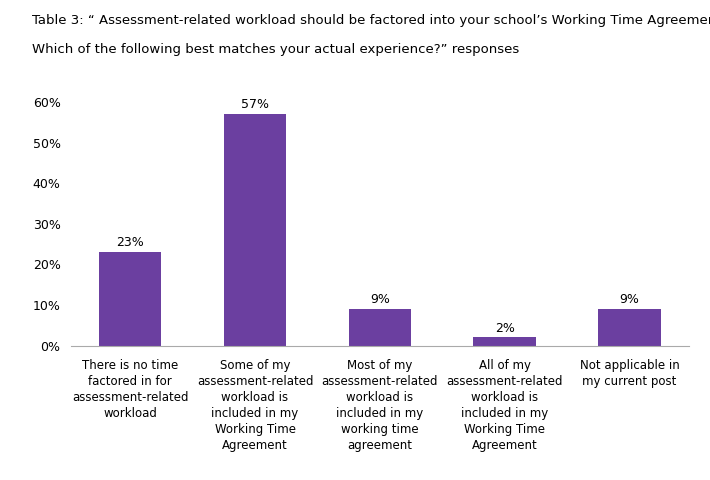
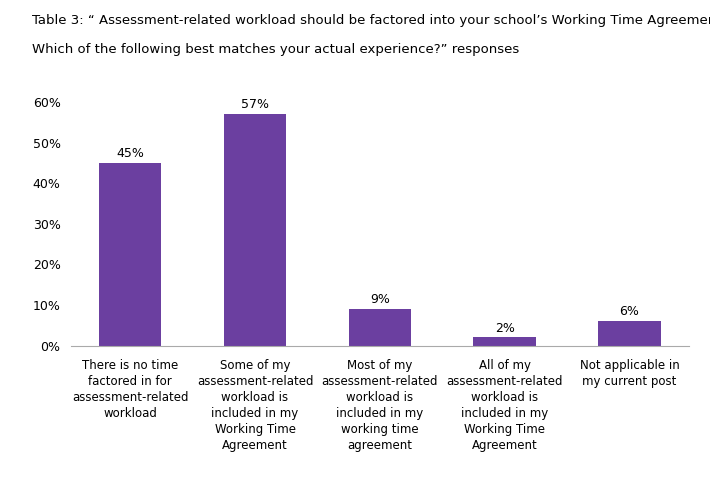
There is no time factored in for assessment-related workload: 23% -> 45%
Not applicable in my current post: 9% -> 6%
